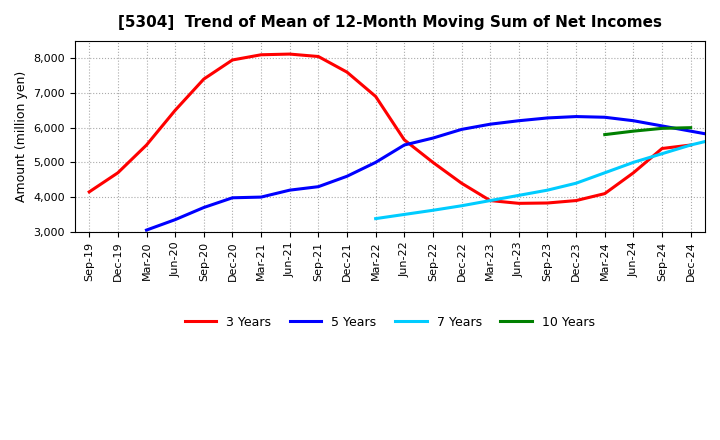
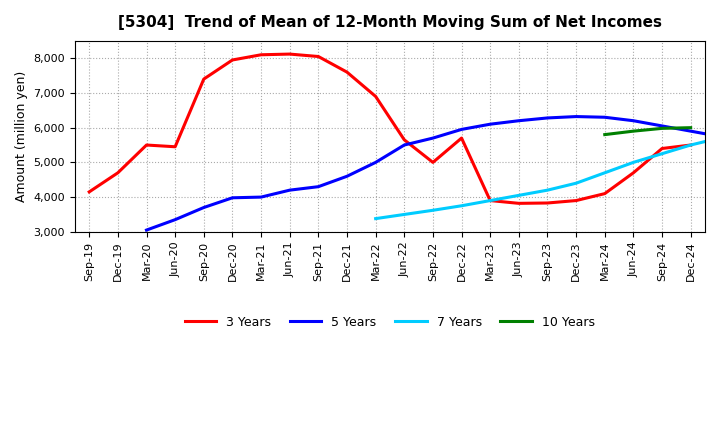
3 Years/Jun-20: 6,500 -> 5,450
3 Years/Dec-22: 4,400 -> 5,700
